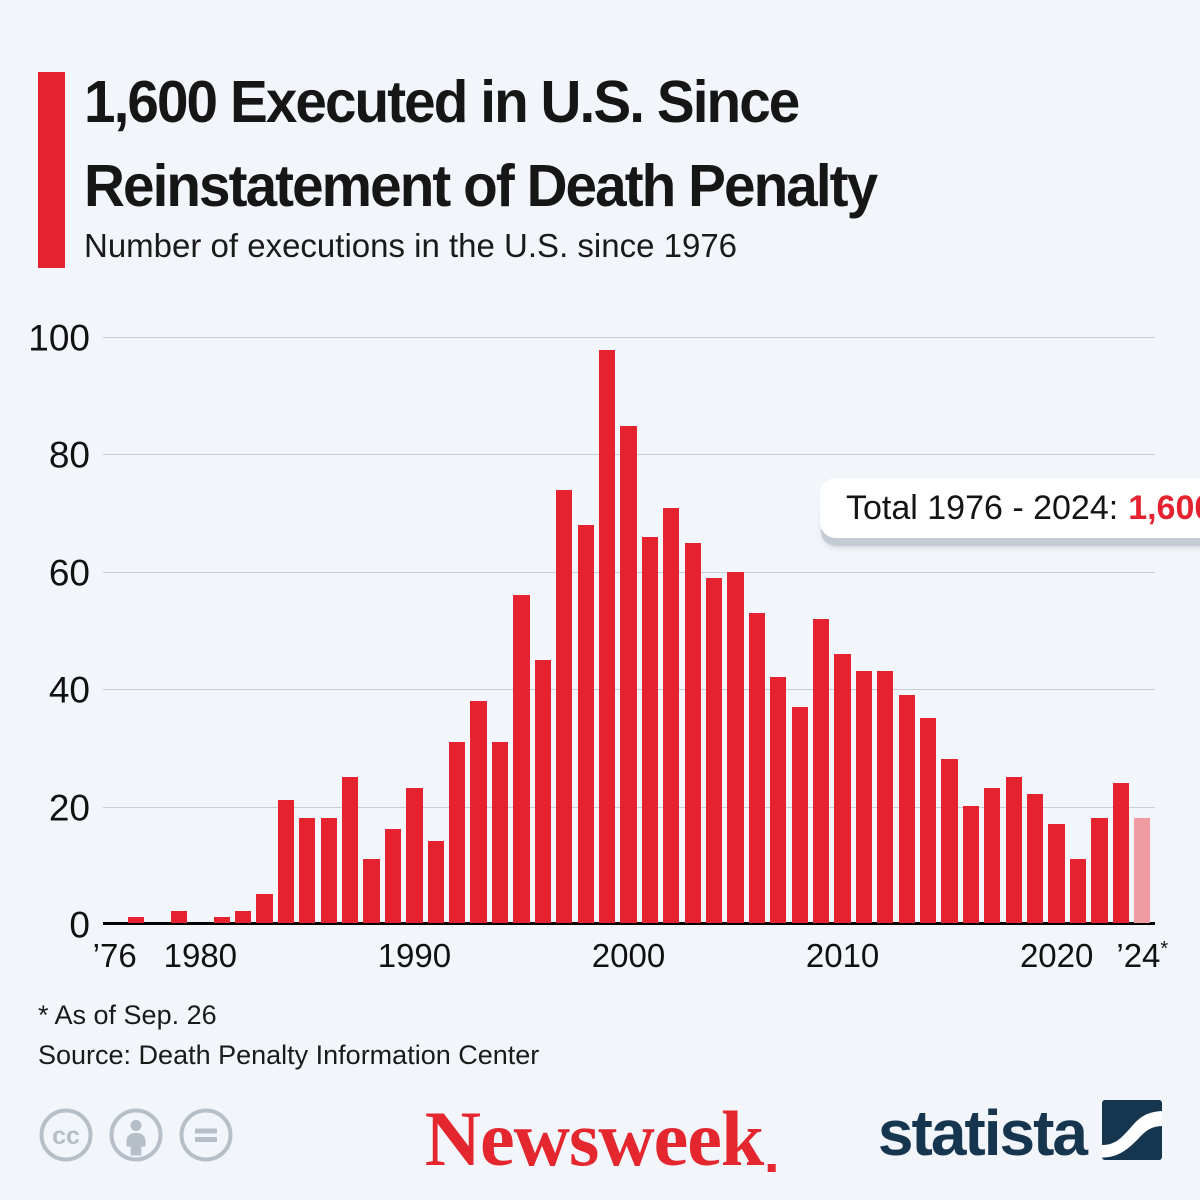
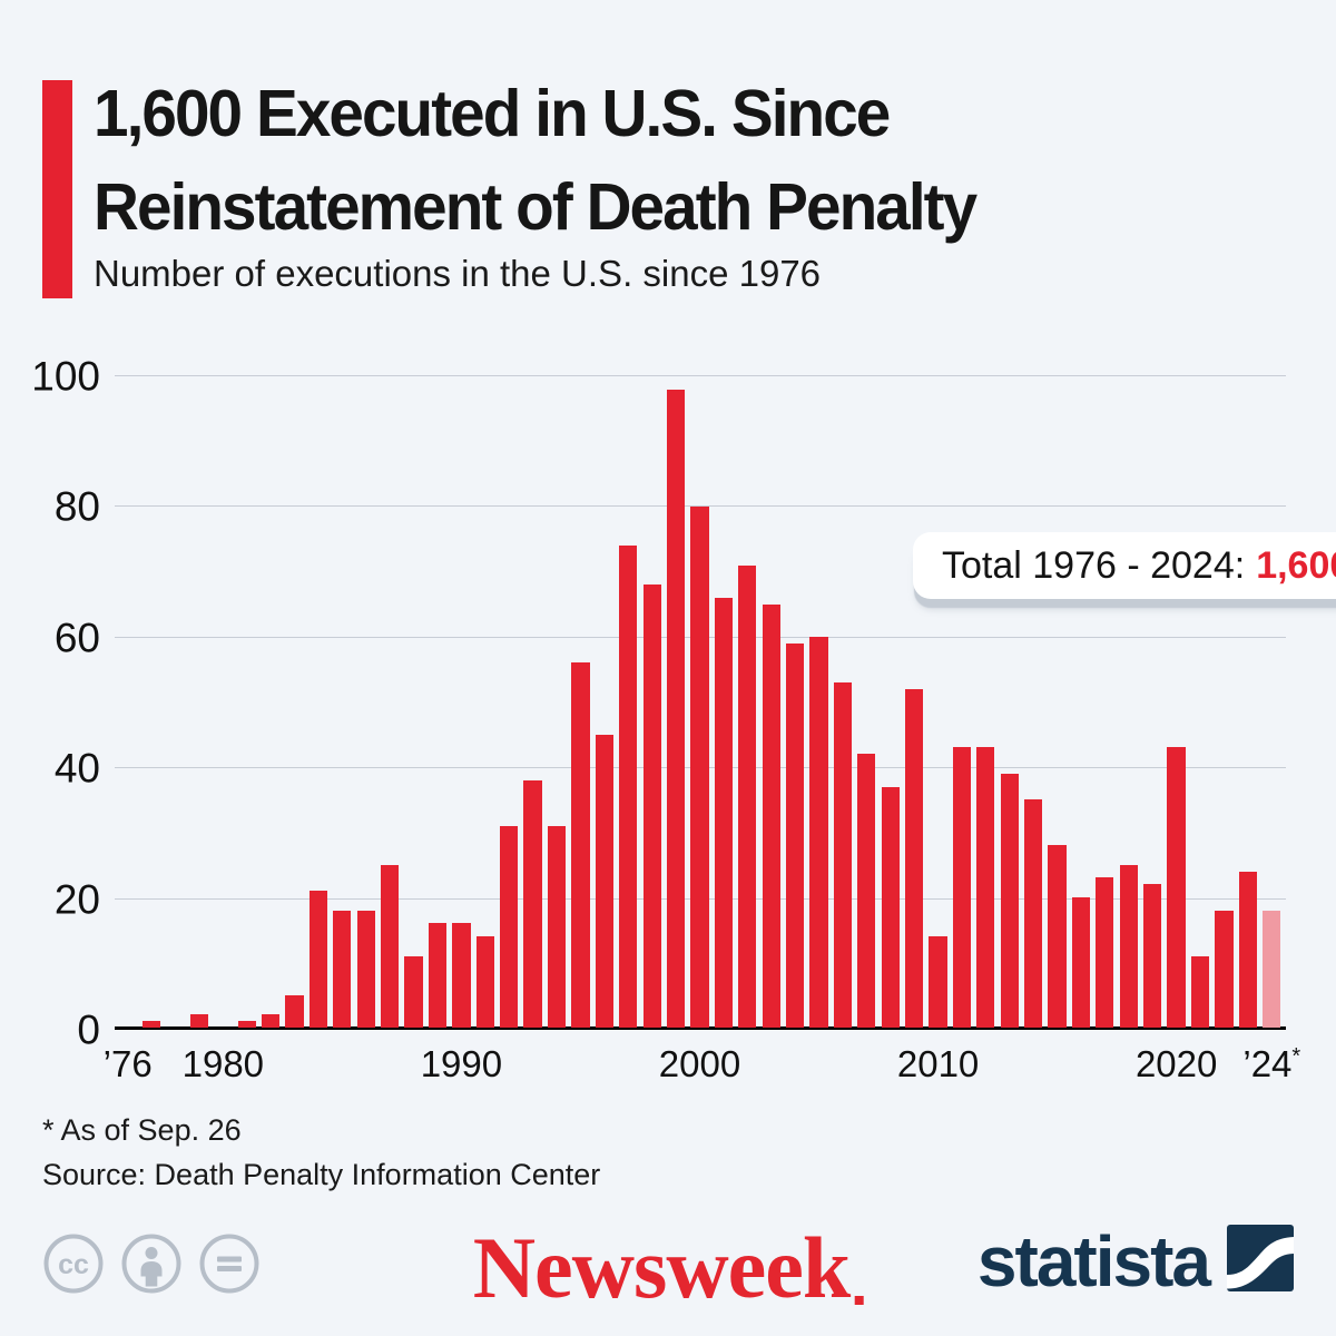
1990: 23 -> 16
2000: 85 -> 80
2010: 46 -> 14
2020: 17 -> 43
